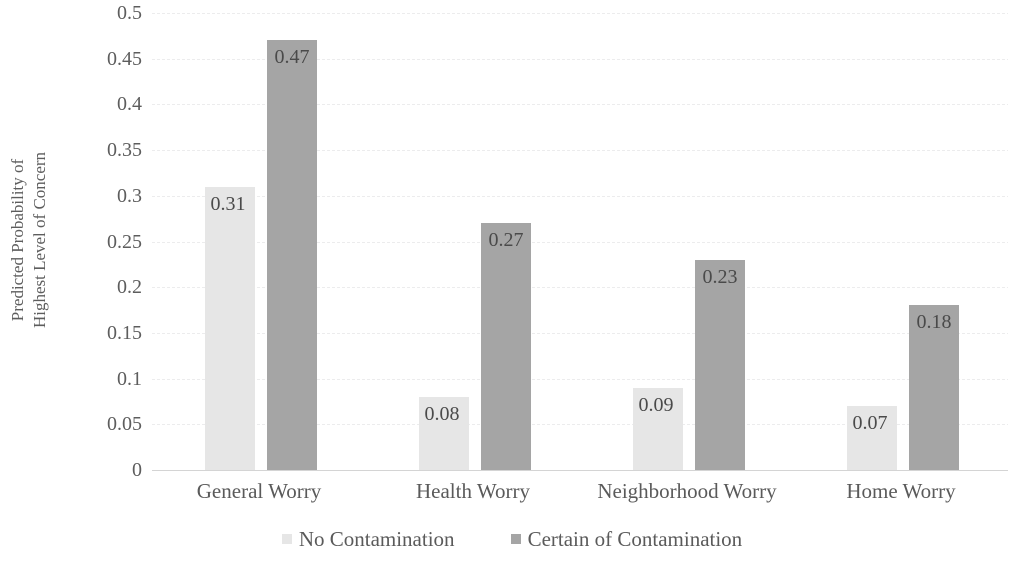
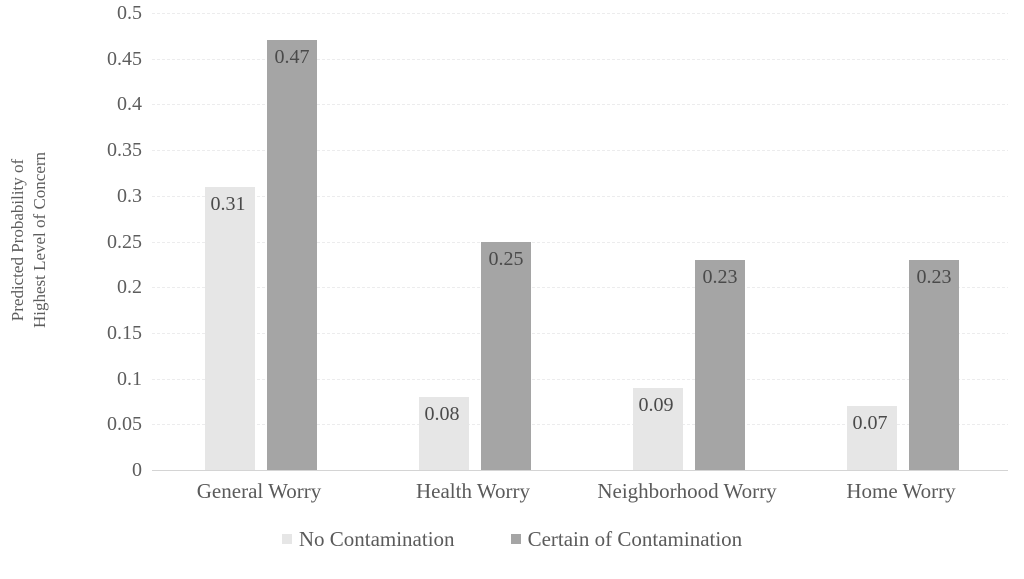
Certain of Contamination/Health Worry: 0.27 -> 0.25
Certain of Contamination/Home Worry: 0.18 -> 0.23
